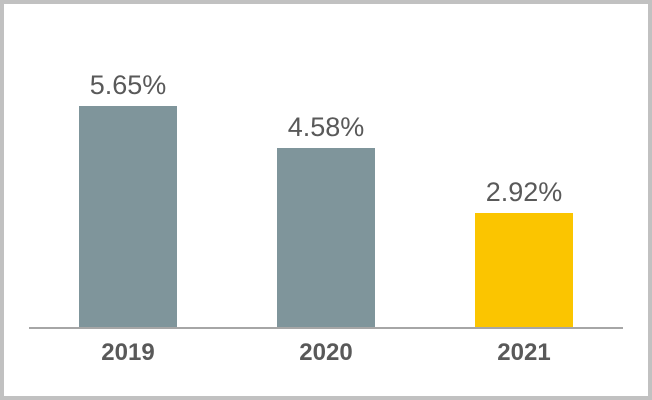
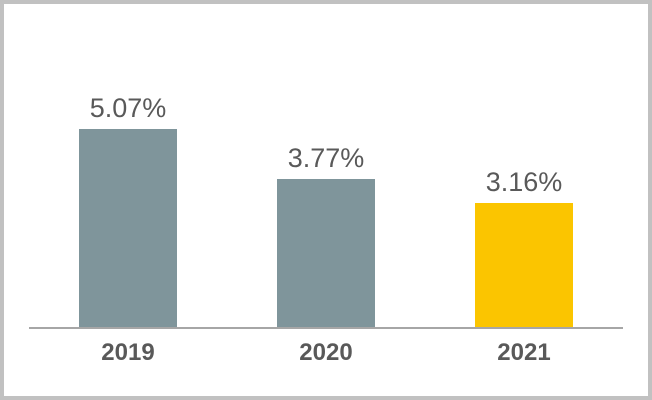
2019: 5.65% -> 5.07%
2020: 4.58% -> 3.77%
2021: 2.92% -> 3.16%
